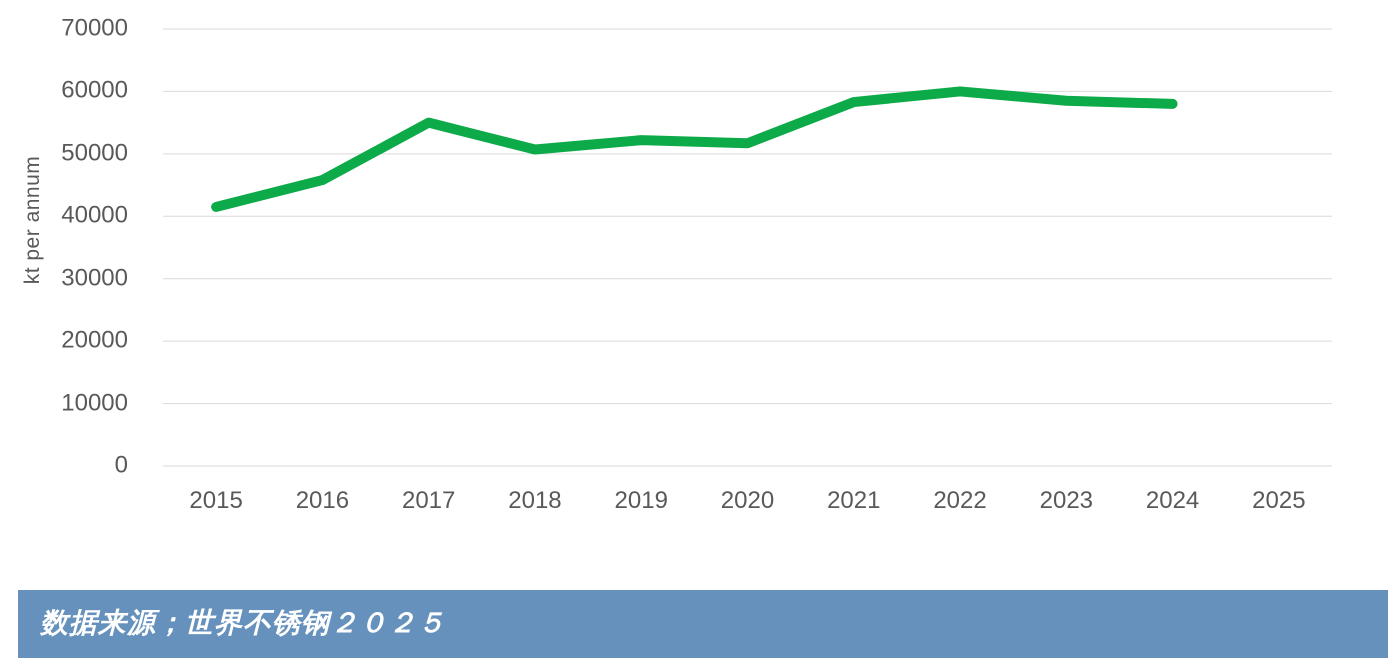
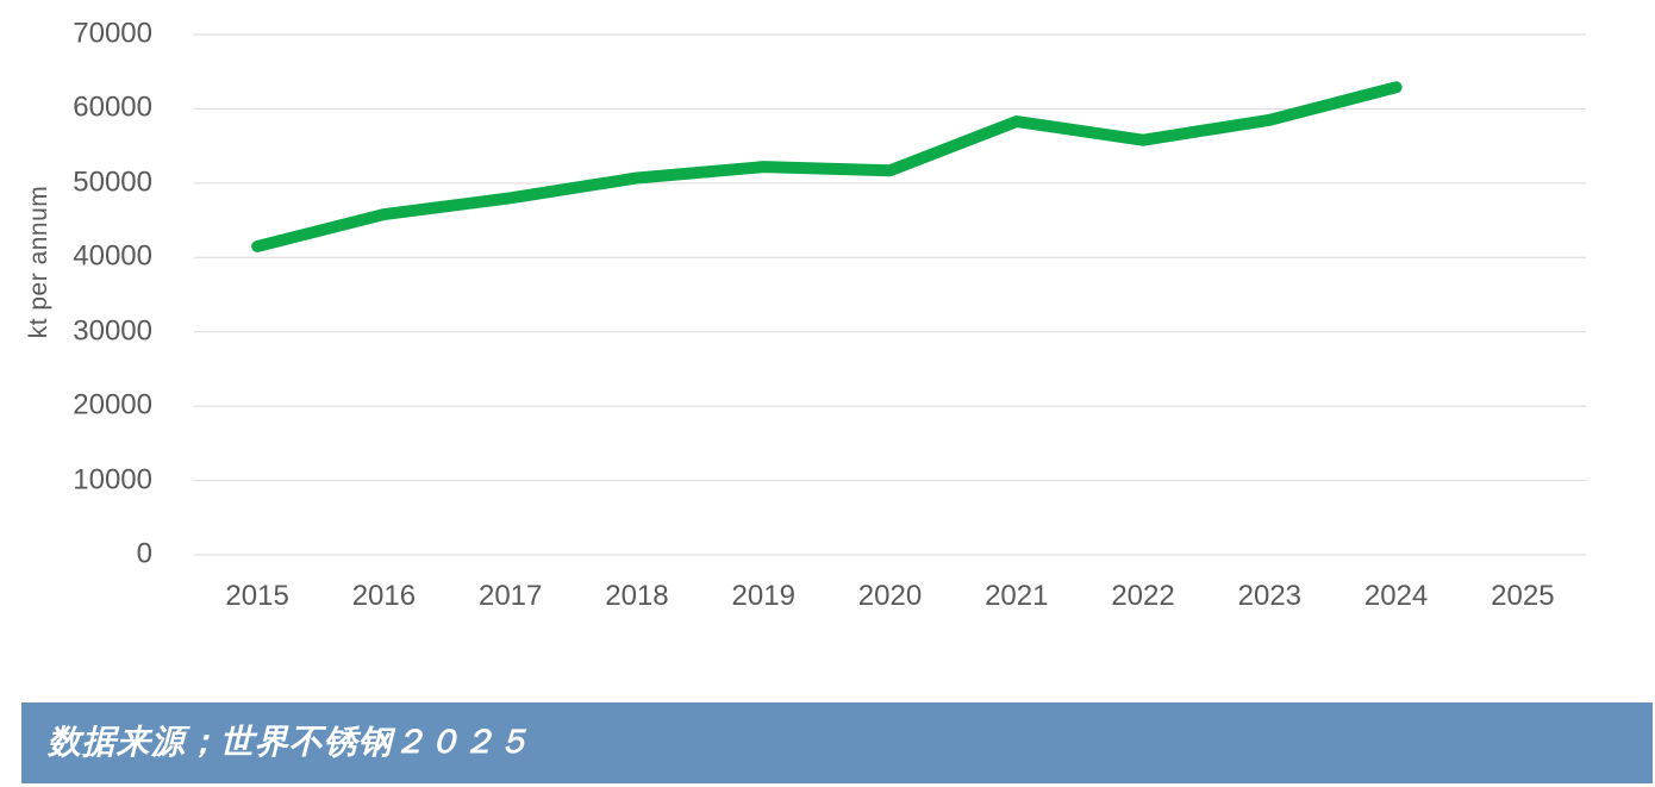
2017: 55000 -> 48000
2022: 60000 -> 56000
2024: 58000 -> 63000
